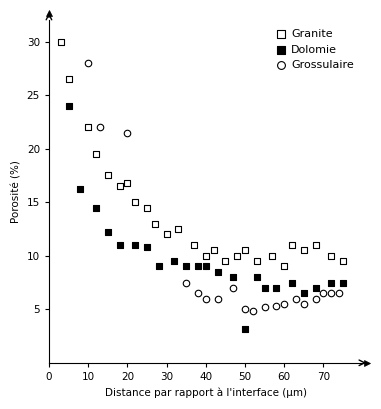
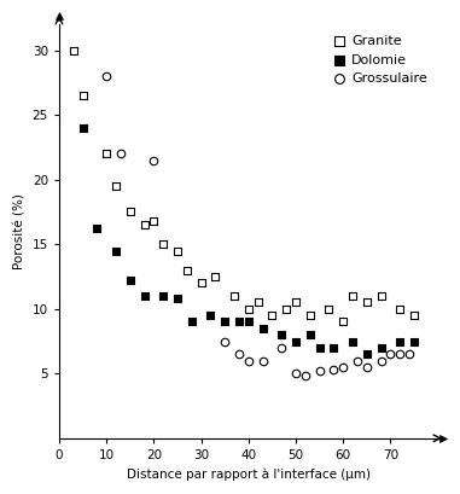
Dolomie/50: 3.2 -> 7.5
